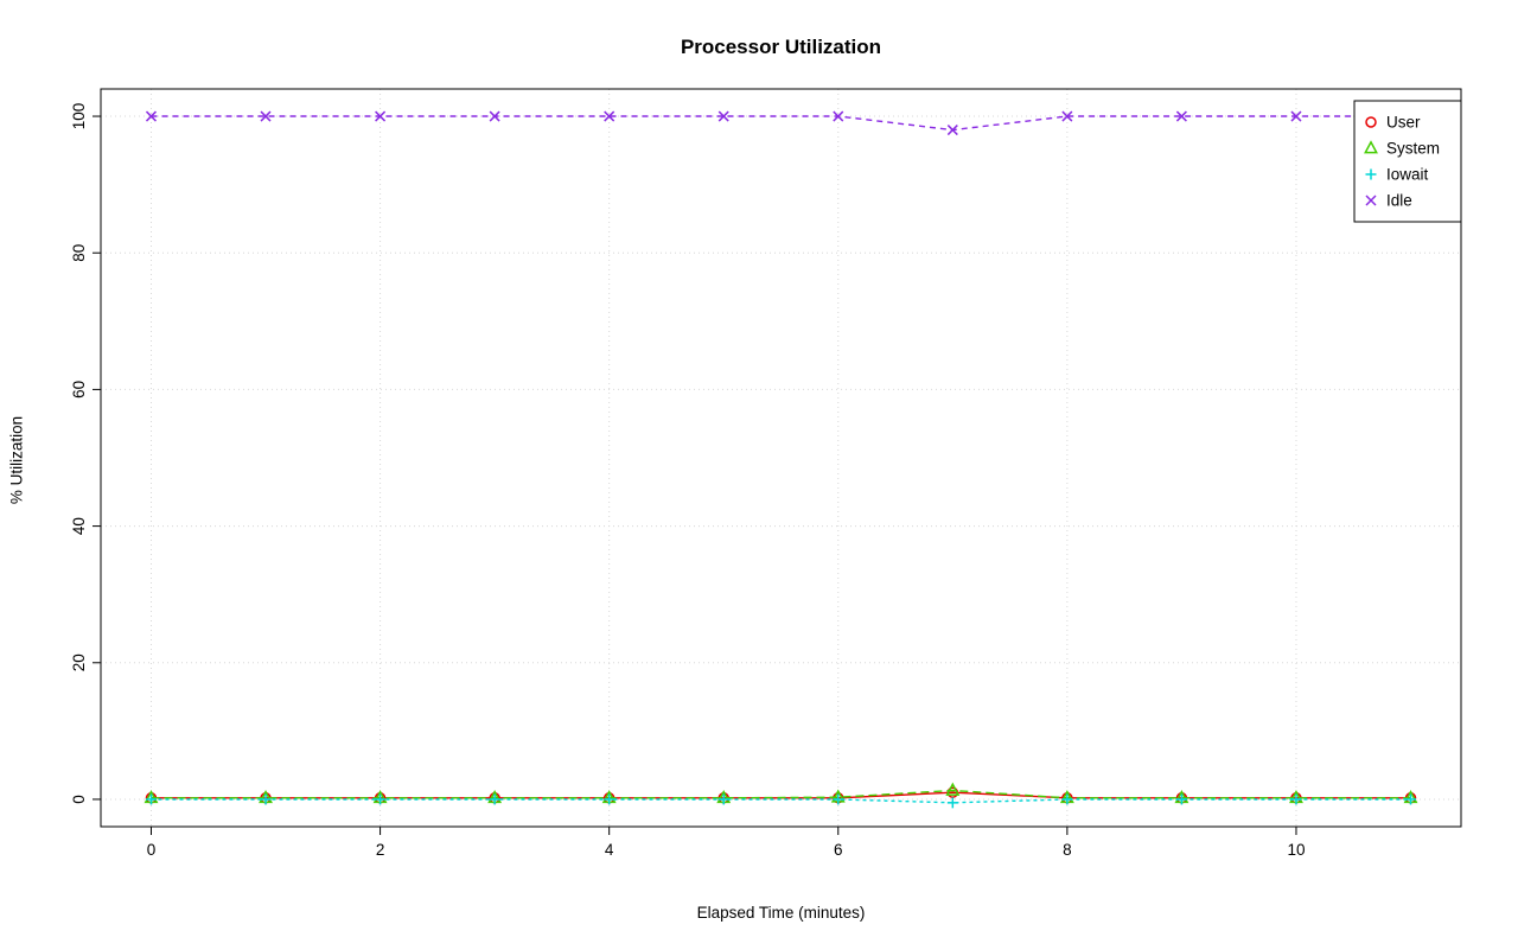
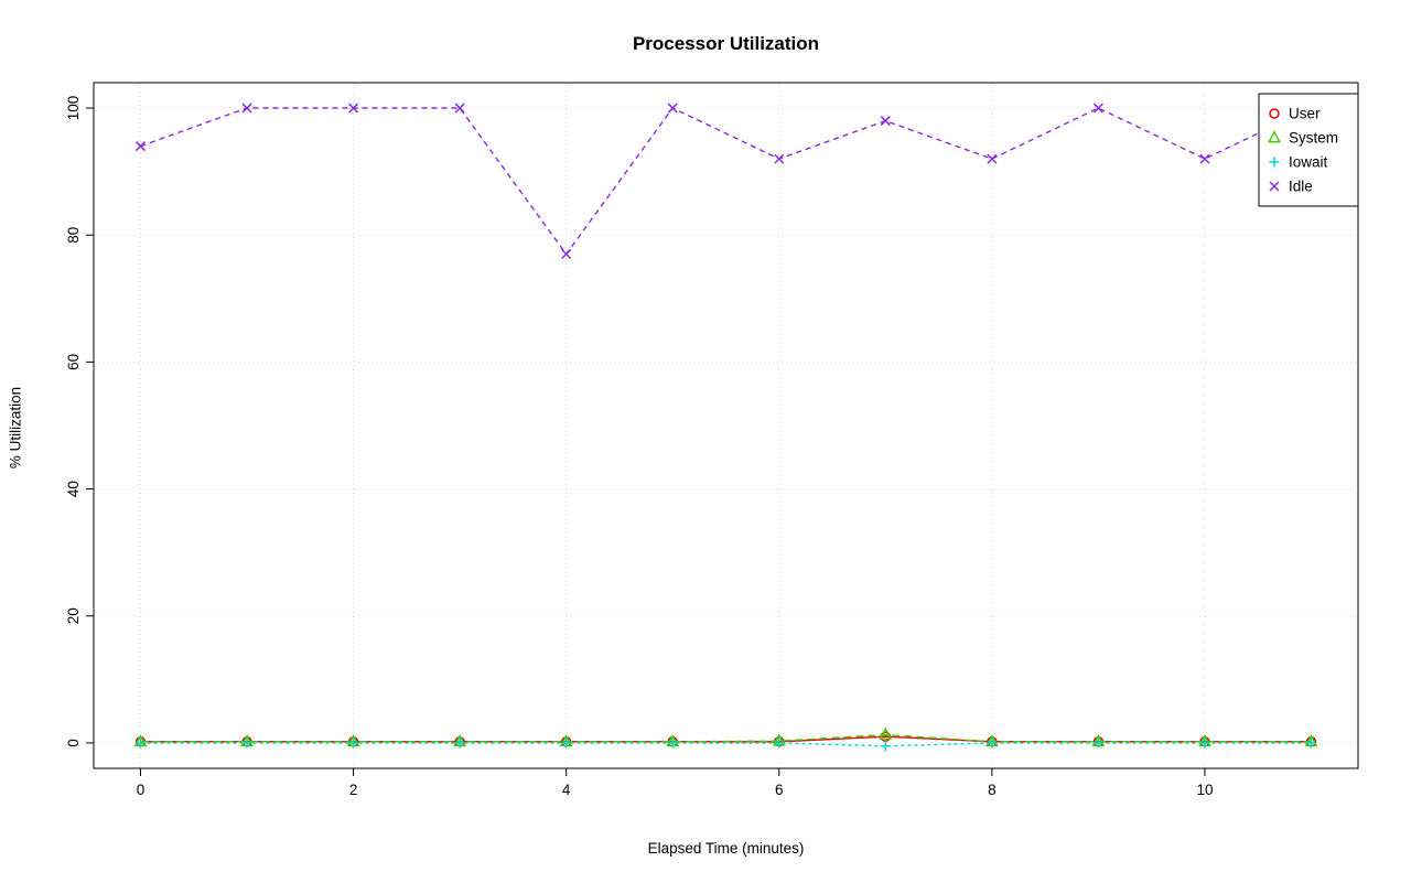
Idle/0: 100 -> 94
Idle/4: 100 -> 77
Idle/6: 100 -> 92
Idle/8: 100 -> 92
Idle/10: 100 -> 92
